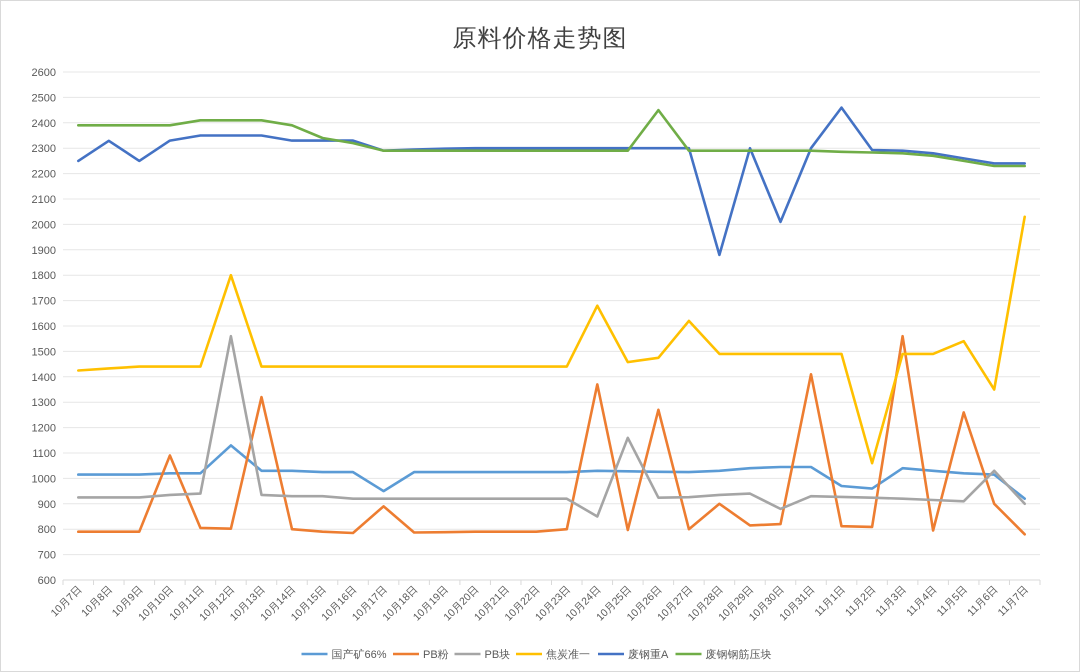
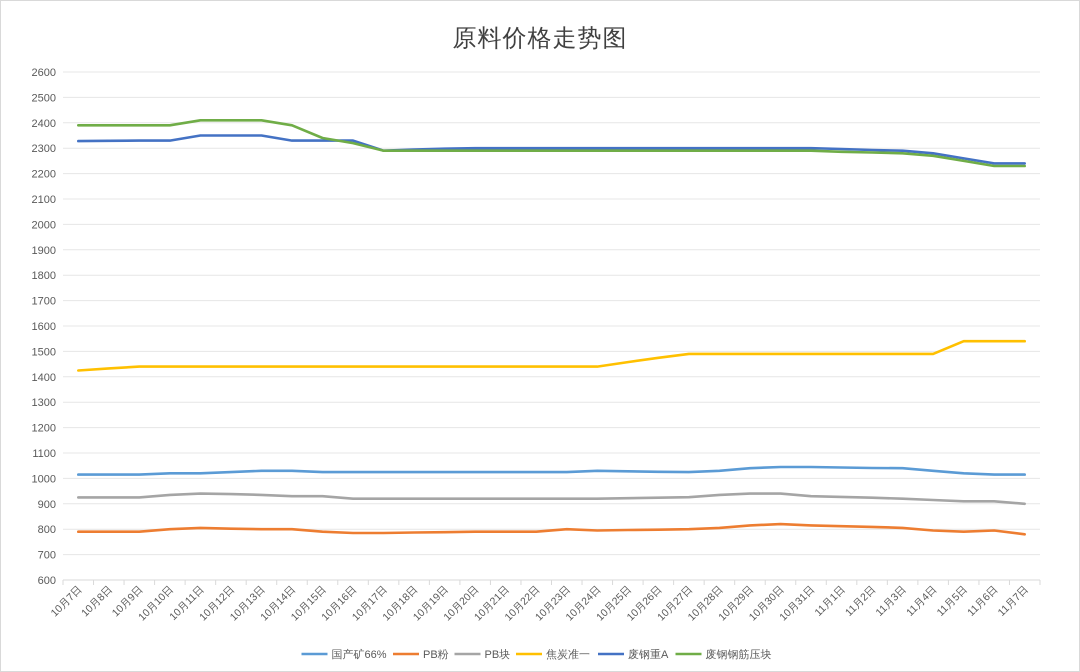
废钢重A/10月7日: 2250 -> 2330
废钢重A/10月9日: 2250 -> 2330
PB粉/10月10日: 1090 -> 800
国产矿66%/10月12日: 1130 -> 1020
PB块/10月12日: 1560 -> 940
焦炭准一/10月12日: 1800 -> 1440
PB粉/10月13日: 1320 -> 800
国产矿66%/10月17日: 950 -> 1020
PB粉/10月17日: 890 -> 780
PB粉/10月24日: 1370 -> 800
PB块/10月24日: 850 -> 920
焦炭准一/10月24日: 1680 -> 1440
PB块/10月25日: 1160 -> 920
PB粉/10月26日: 1270 -> 800
废钢钢筋压块/10月26日: 2450 -> 2290
焦炭准一/10月27日: 1620 -> 1490
PB粉/10月28日: 900 -> 800
废钢重A/10月28日: 1880 -> 2300
PB块/10月30日: 880 -> 940
废钢重A/10月30日: 2010 -> 2300
PB粉/10月31日: 1410 -> 820
国产矿66%/11月1日: 970 -> 1040
废钢重A/11月1日: 2460 -> 2300
国产矿66%/11月2日: 960 -> 1040
焦炭准一/11月2日: 1060 -> 1490
PB粉/11月3日: 1560 -> 800
PB粉/11月5日: 1260 -> 790
PB粉/11月6日: 900 -> 800
PB块/11月6日: 1030 -> 910
焦炭准一/11月6日: 1350 -> 1540
国产矿66%/11月7日: 920 -> 1020
焦炭准一/11月7日: 2030 -> 1540
